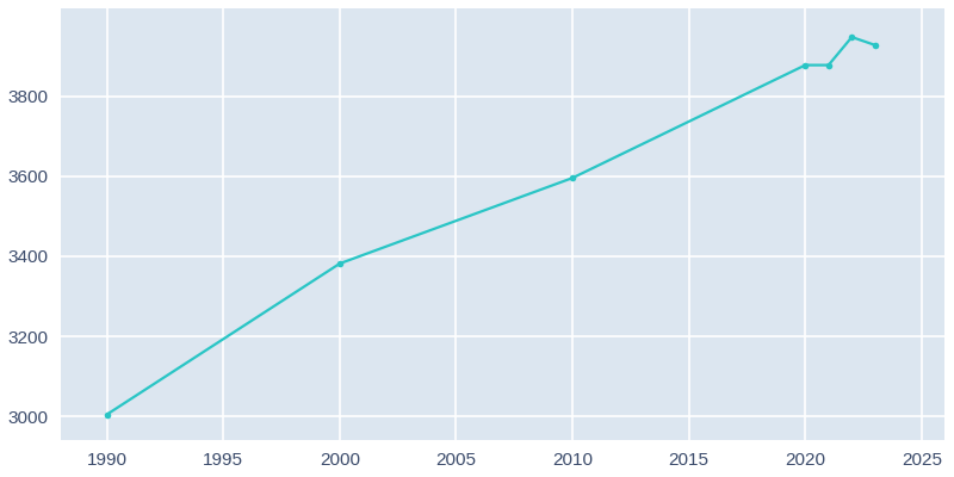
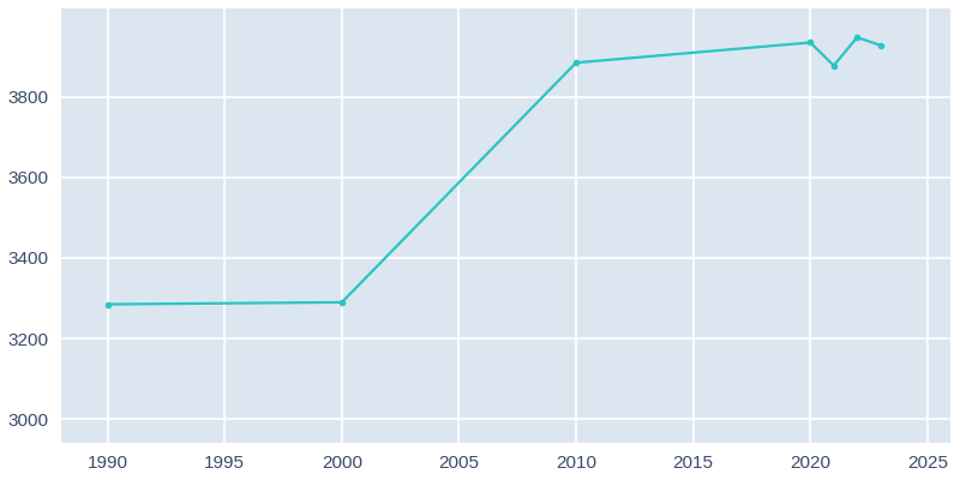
1990: 3005 -> 3285
2000: 3382 -> 3290
2010: 3596 -> 3885
2020: 3878 -> 3935
